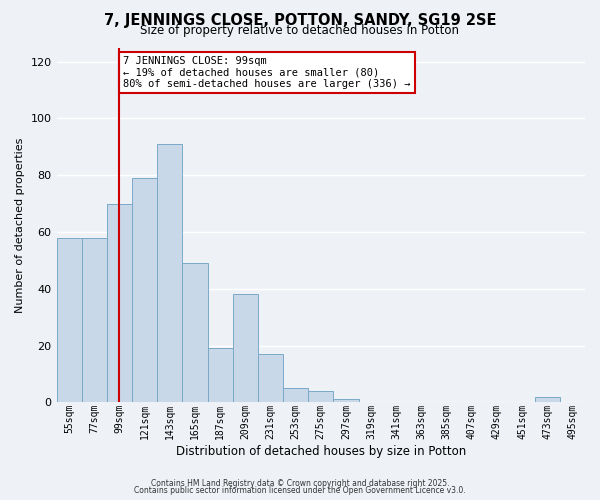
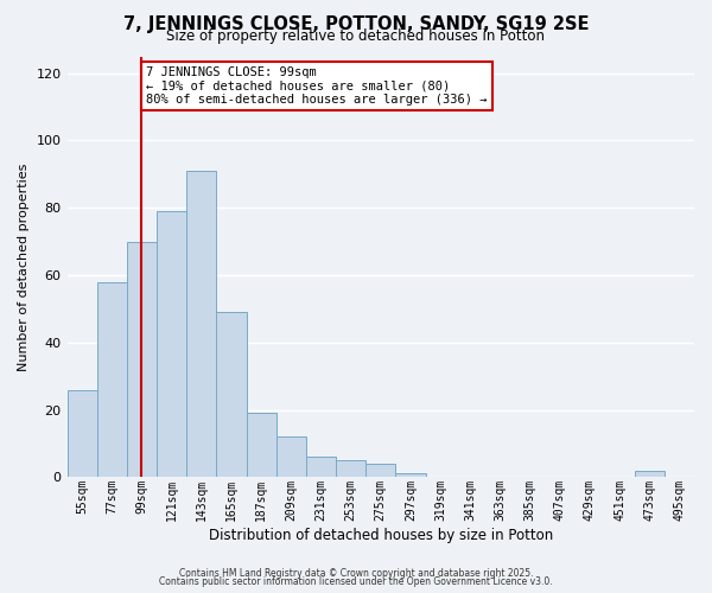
55sqm: 58 -> 26
209sqm: 38 -> 12
231sqm: 17 -> 6
